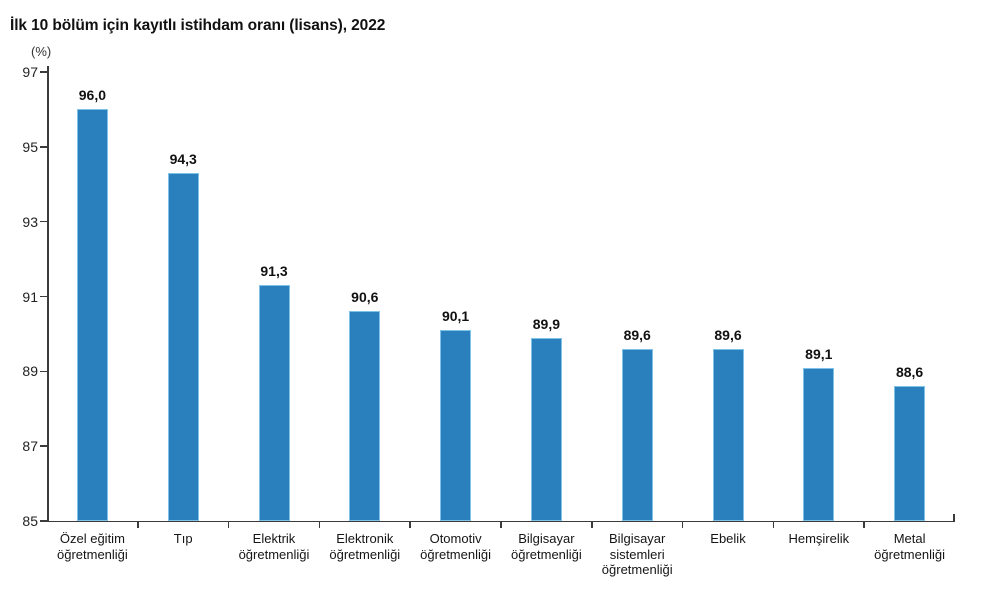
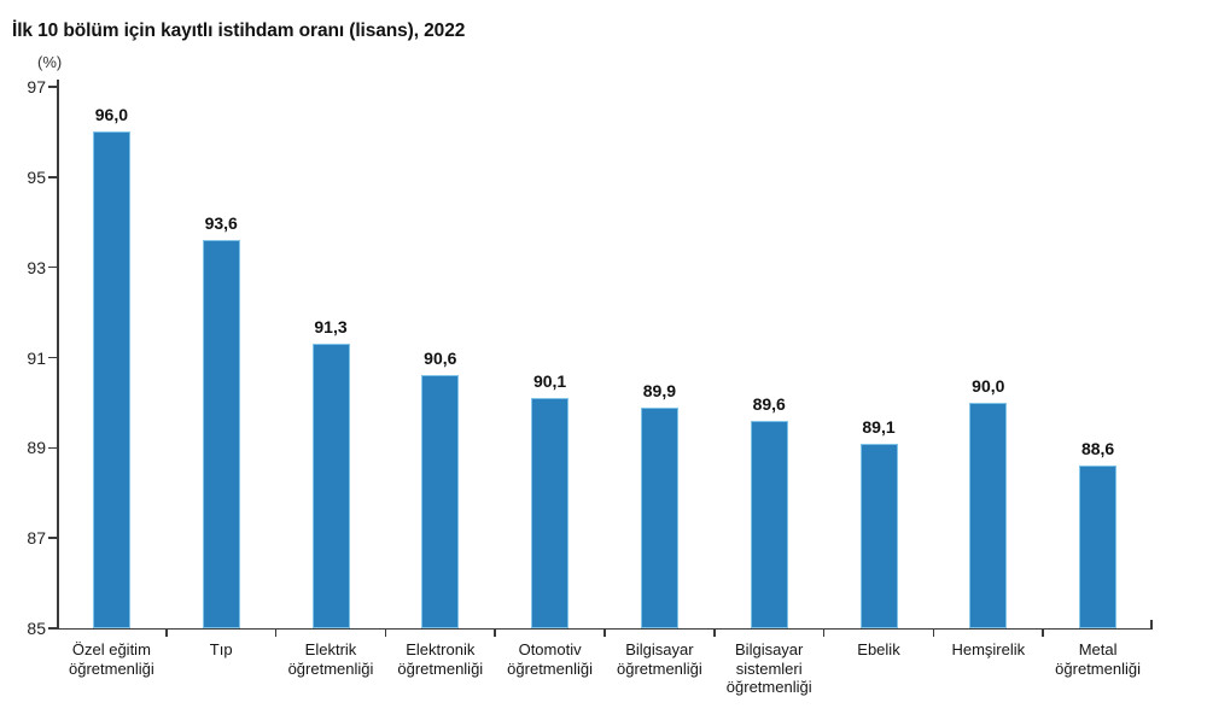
Tıp: 94,3 -> 93,6
Ebelik: 89,6 -> 89,1
Hemşirelik: 89,1 -> 90,0
